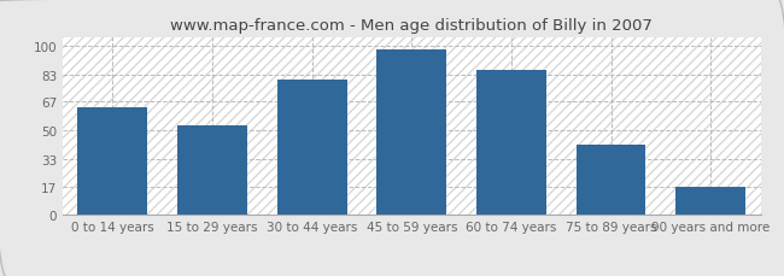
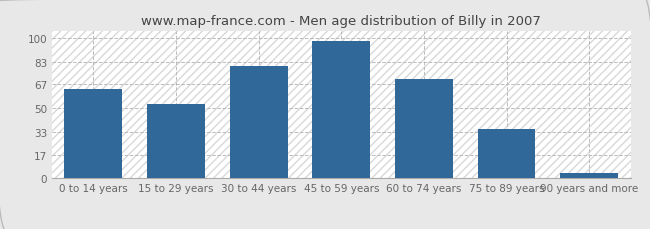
60 to 74 years: 86 -> 71
75 to 89 years: 42 -> 35
90 years and more: 17 -> 4
